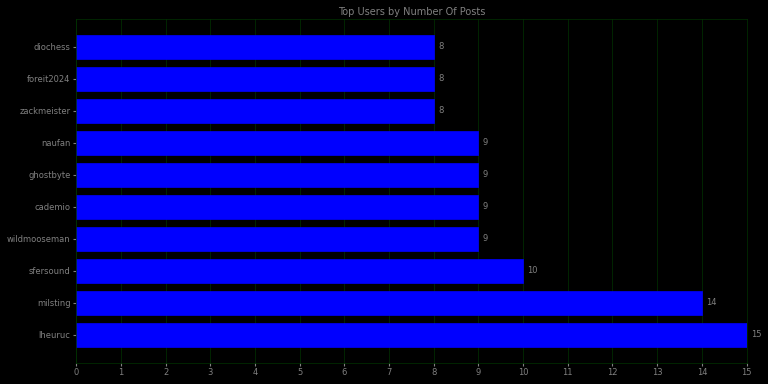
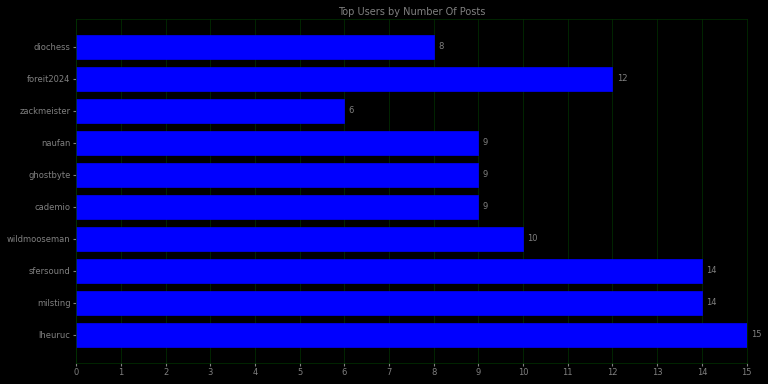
foreit2024: 8 -> 12
zackmeister: 8 -> 6
wildmooseman: 9 -> 10
sfersound: 10 -> 14
